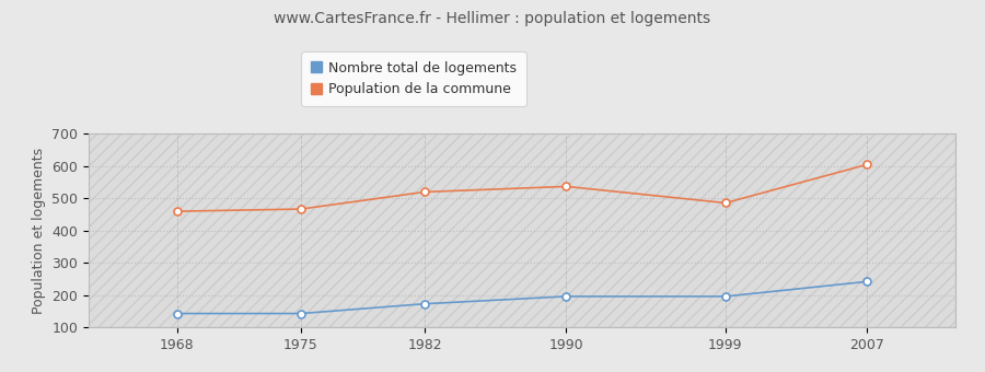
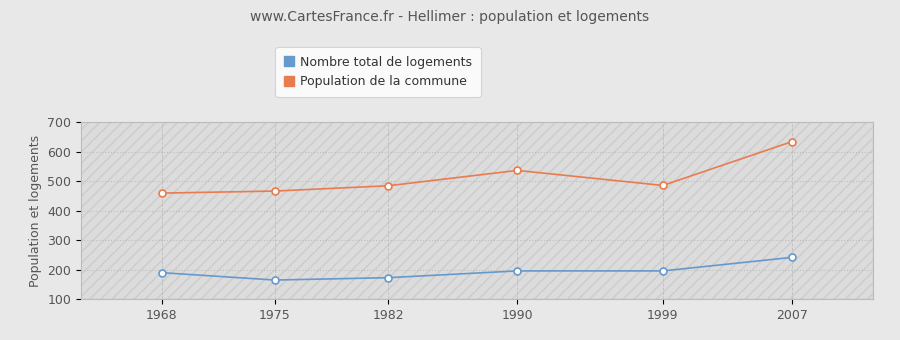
Nombre total de logements/1968: 143 -> 190
Nombre total de logements/1975: 143 -> 165
Population de la commune/1982: 520 -> 485
Population de la commune/2007: 605 -> 635
